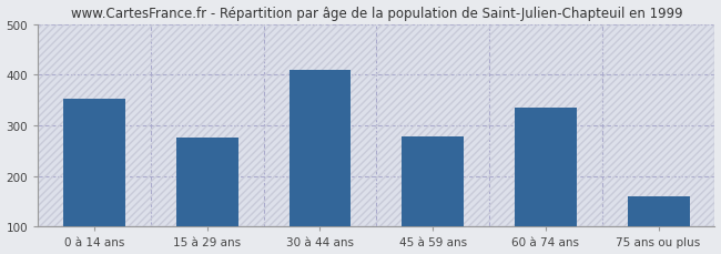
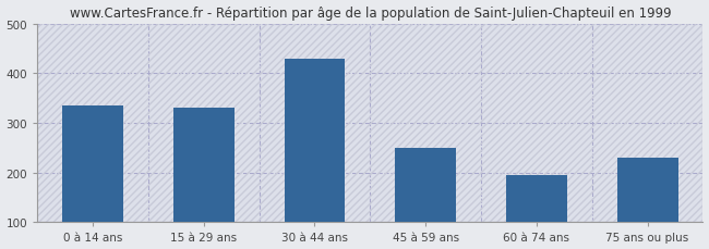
0 à 14 ans: 352 -> 335
15 à 29 ans: 276 -> 330
30 à 44 ans: 410 -> 430
45 à 59 ans: 278 -> 250
60 à 74 ans: 334 -> 195
75 ans ou plus: 160 -> 230
